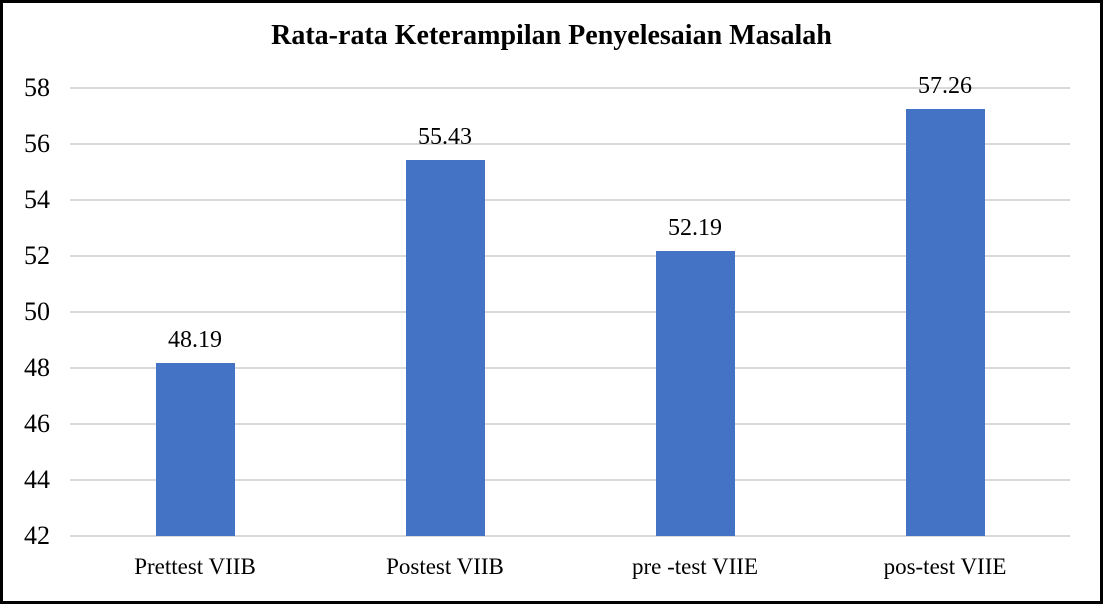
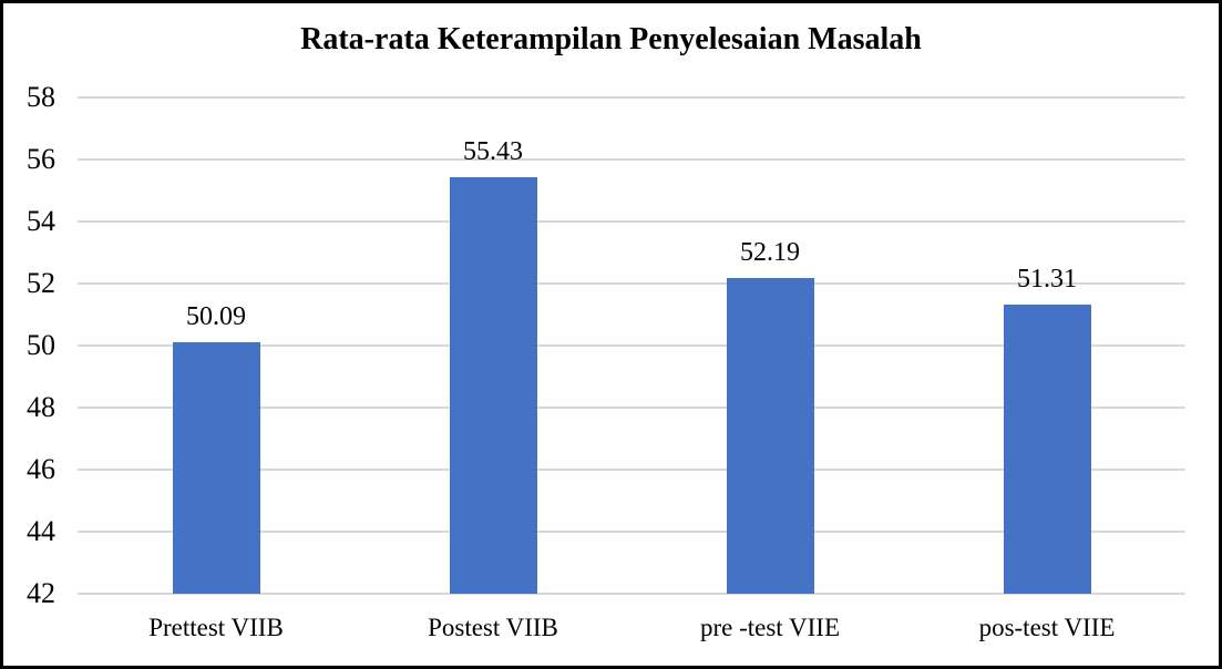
Prettest VIIB: 48.19 -> 50.09
pos-test VIIE: 57.26 -> 51.31
